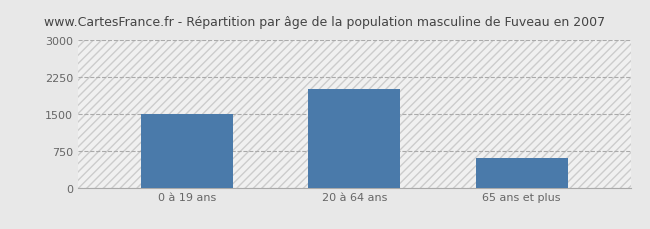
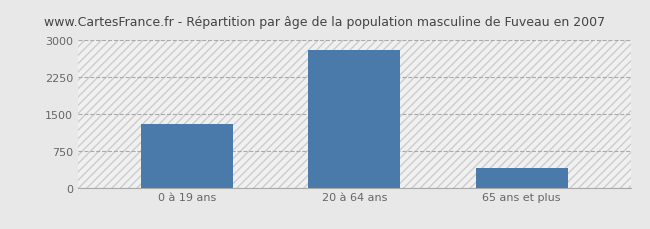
0 à 19 ans: 1500 -> 1300
20 à 64 ans: 2000 -> 2800
65 ans et plus: 600 -> 400
